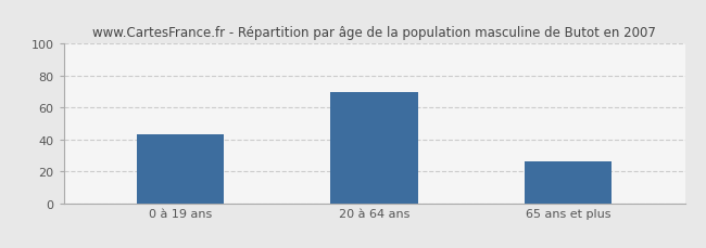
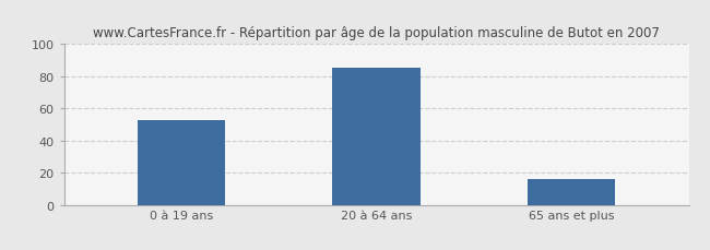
0 à 19 ans: 43 -> 53
20 à 64 ans: 70 -> 85
65 ans et plus: 26 -> 16
